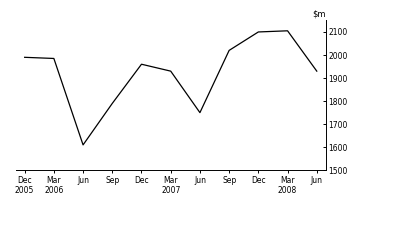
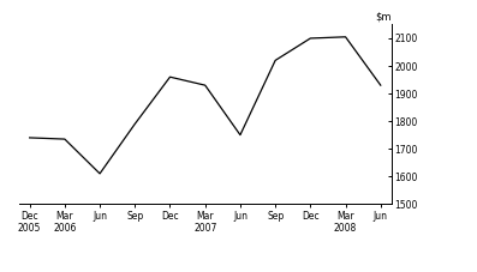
Dec 2005: 1990 -> 1740
Mar 2006: 1985 -> 1735
